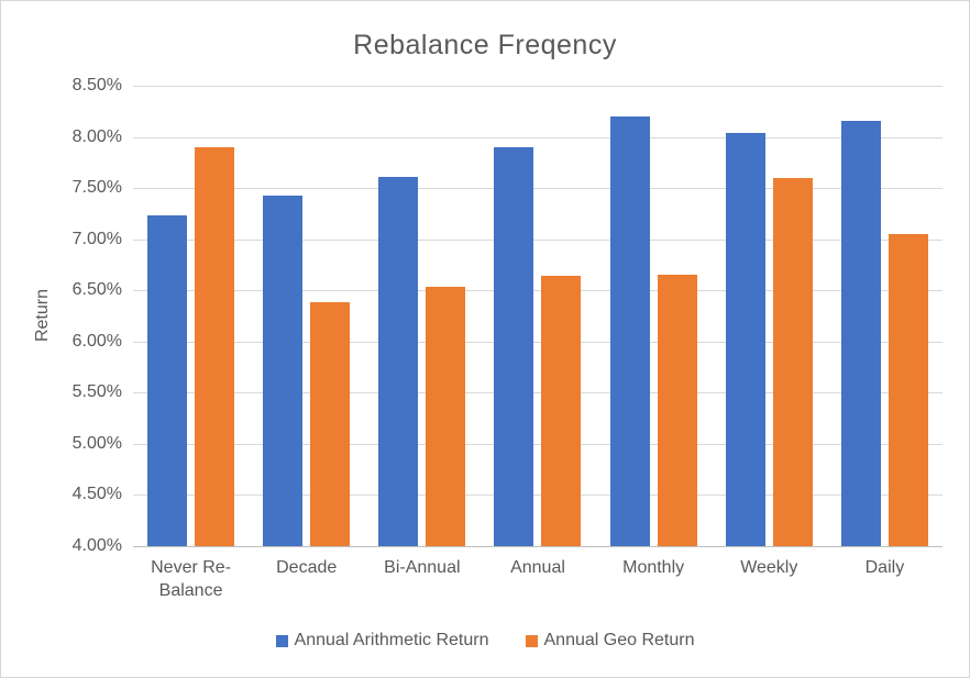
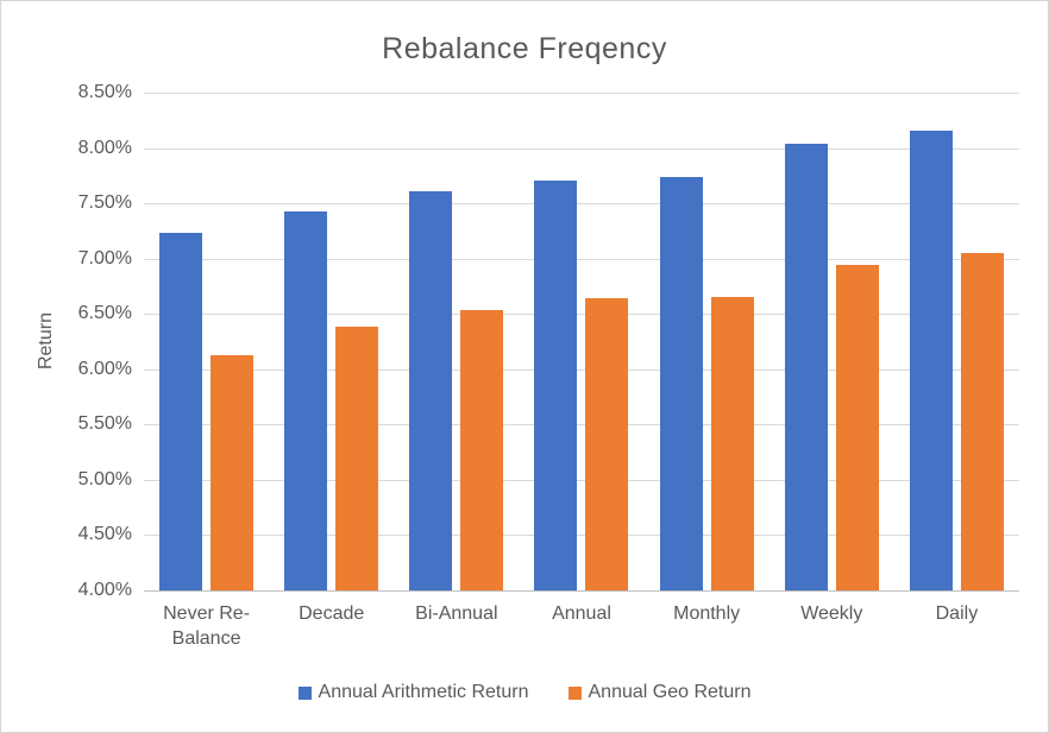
Annual Geo Return/Never Re-Balance: 7.9% -> 6.1%
Annual Arithmetic Return/Annual: 7.9% -> 7.7%
Annual Arithmetic Return/Monthly: 8.2% -> 7.7%
Annual Geo Return/Weekly: 7.6% -> 6.9%
